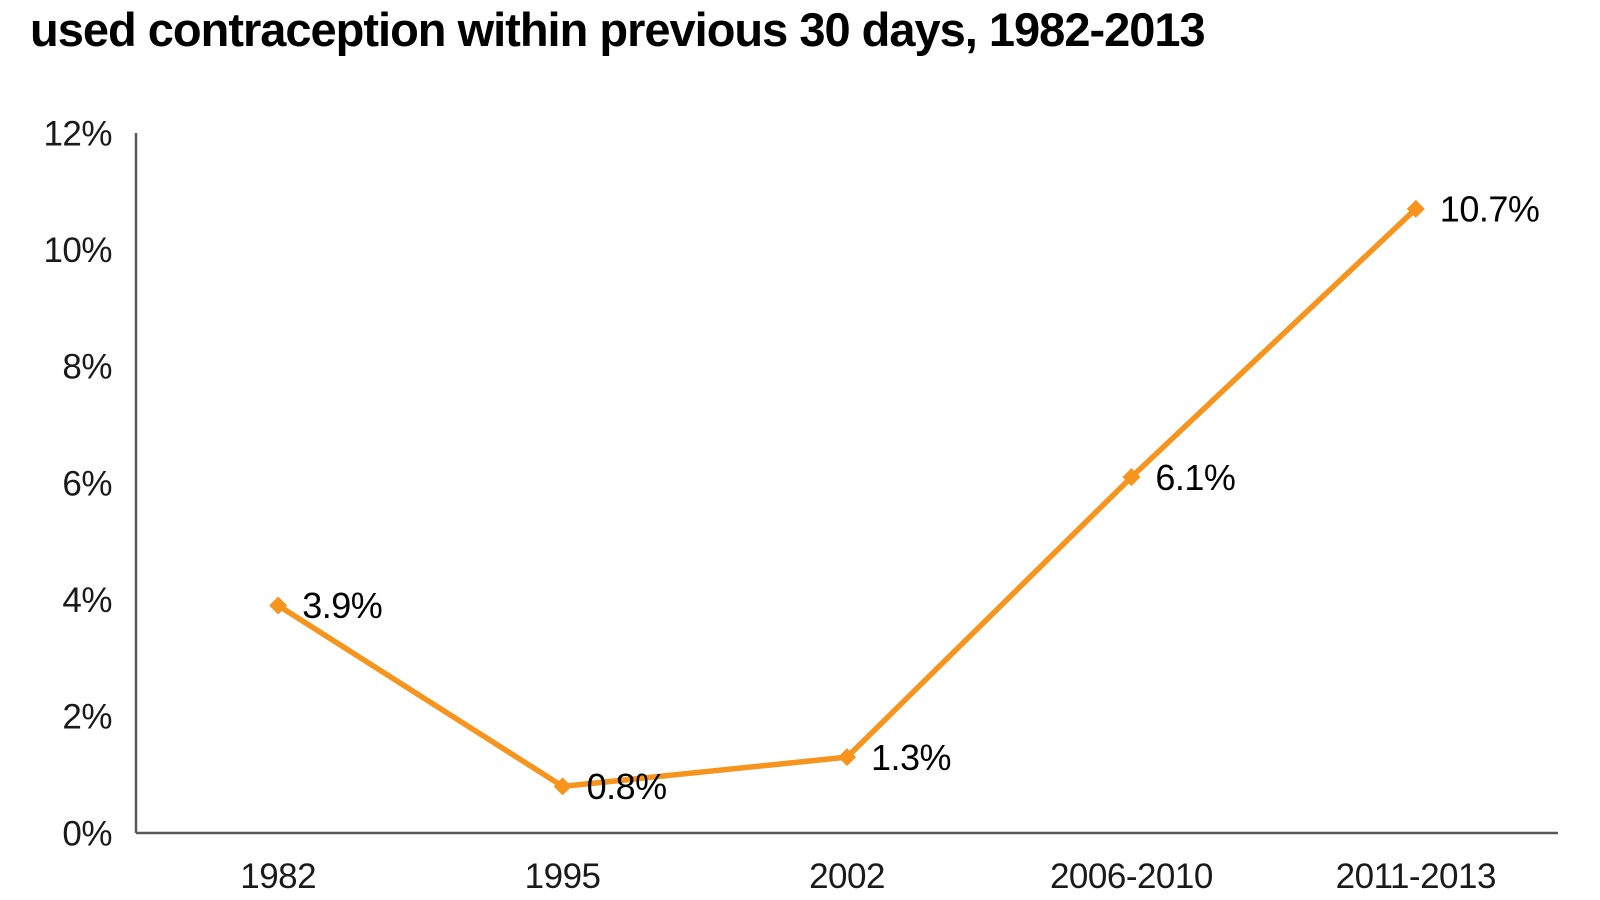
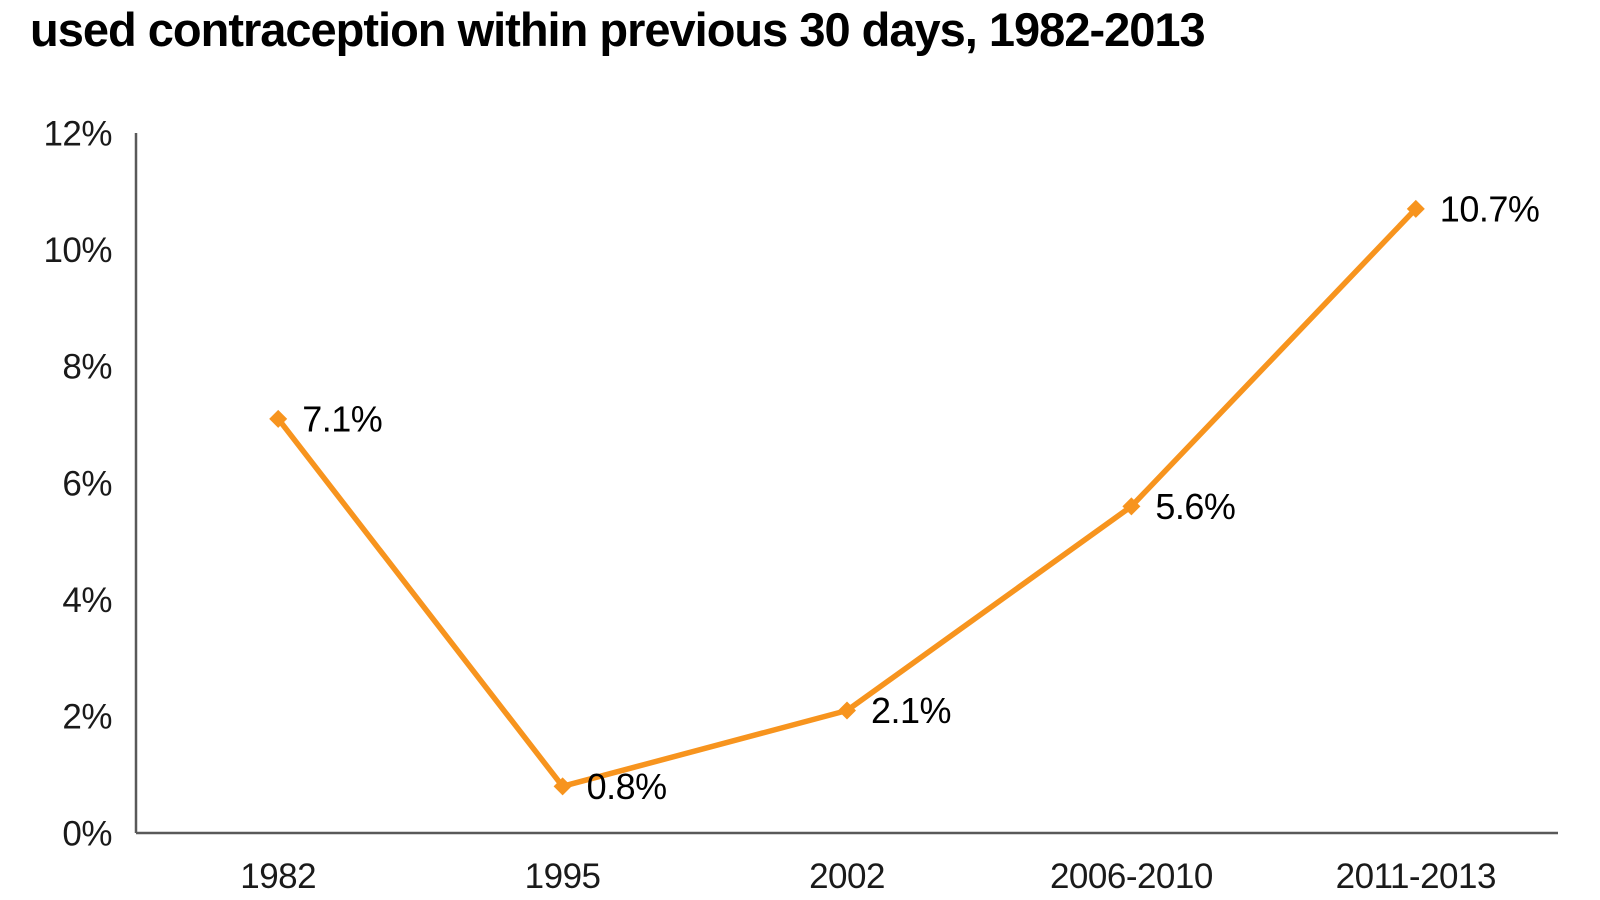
1982: 3.9% -> 7.1%
2002: 1.3% -> 2.1%
2006-2010: 6.1% -> 5.6%
